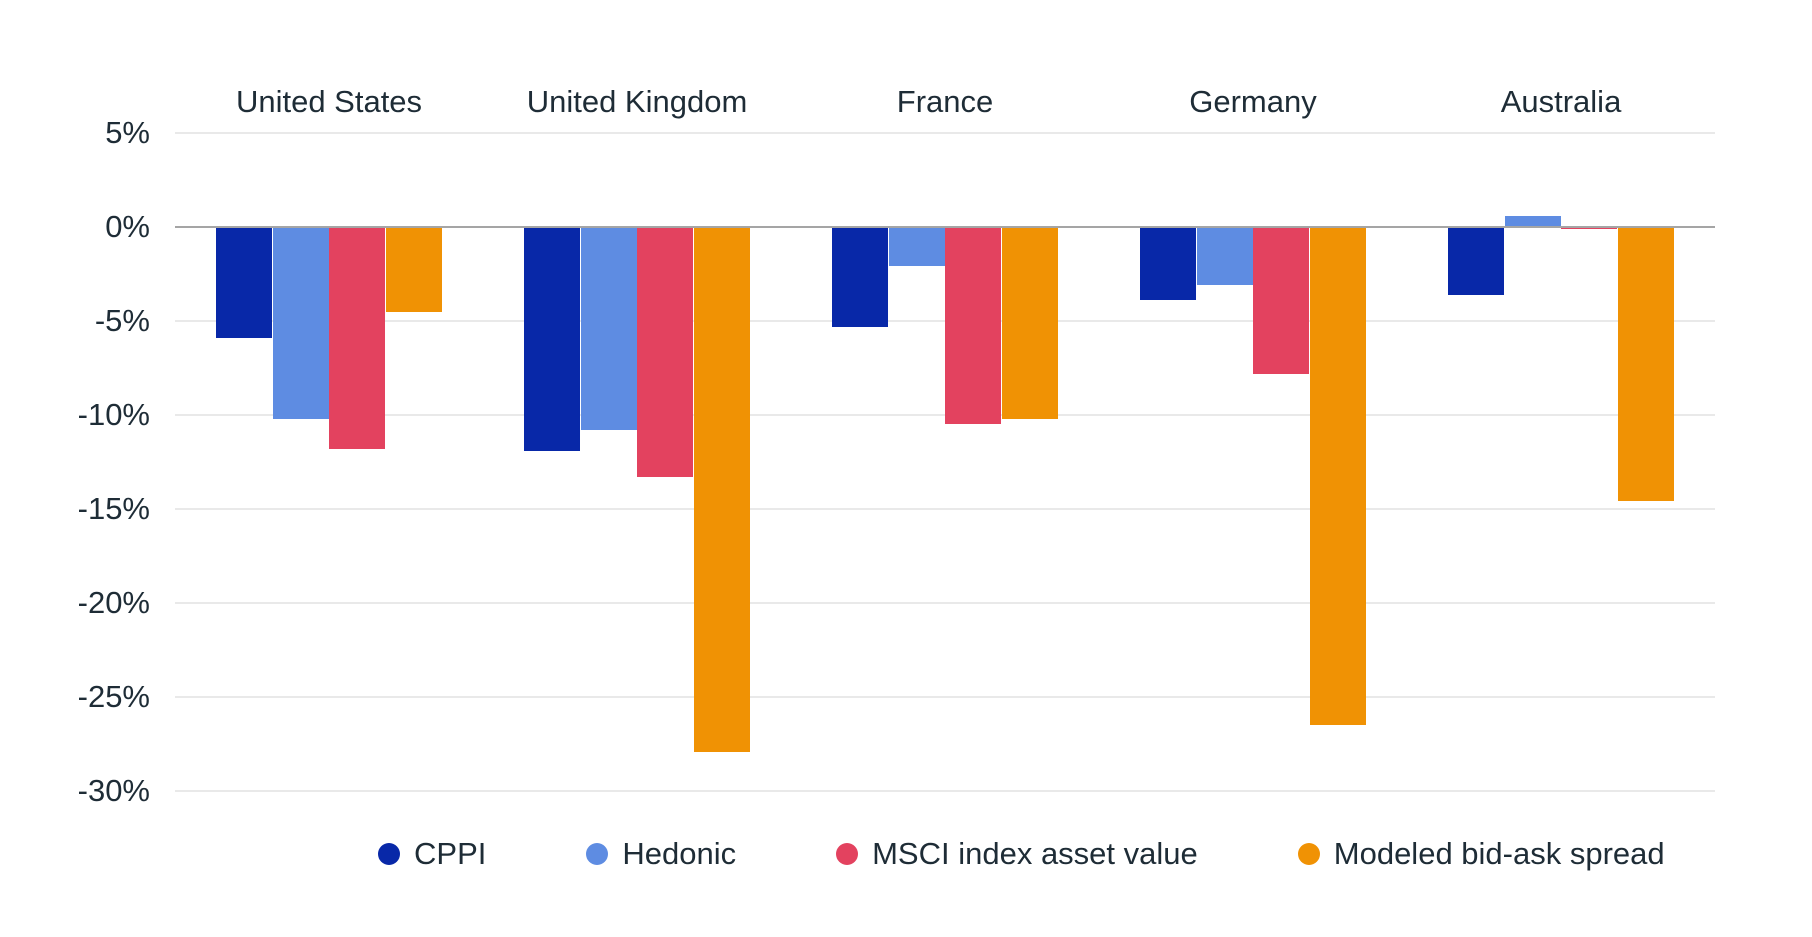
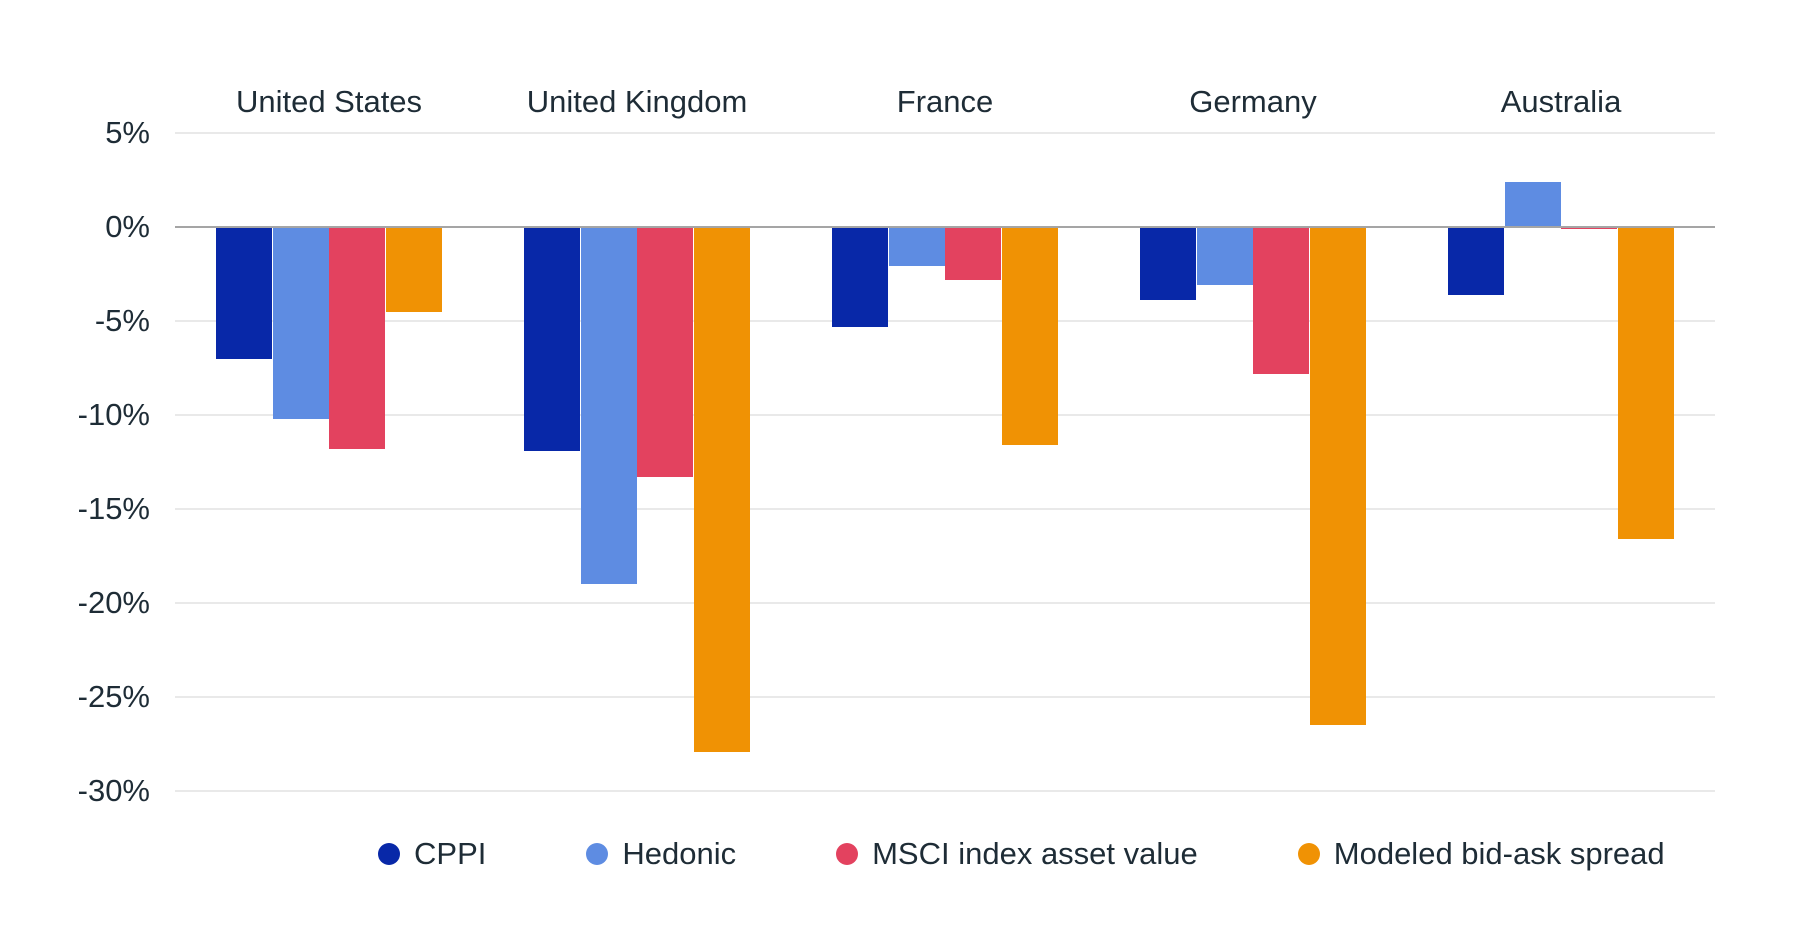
CPPI/United States: -5.9% -> -7.0%
Hedonic/United Kingdom: -10.8% -> -19.0%
MSCI index asset value/France: -10.5% -> -2.8%
Modeled bid-ask spread/France: -10.2% -> -11.6%
Hedonic/Australia: 0.6% -> 2.4%
Modeled bid-ask spread/Australia: -14.6% -> -16.6%
